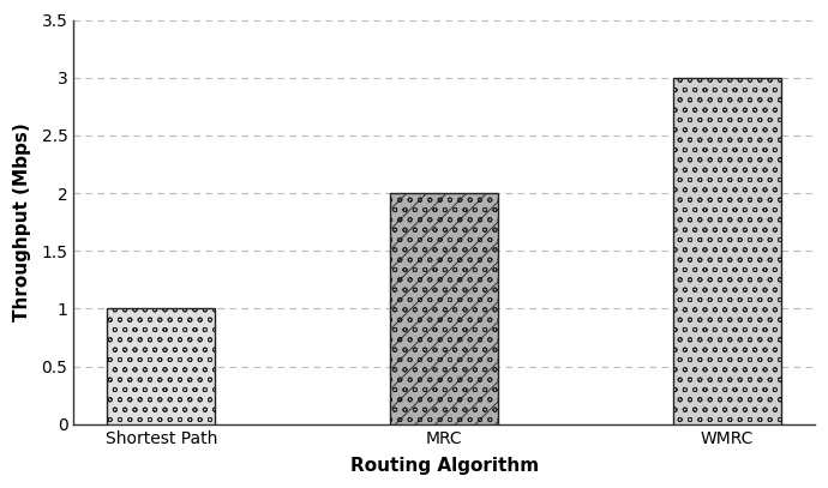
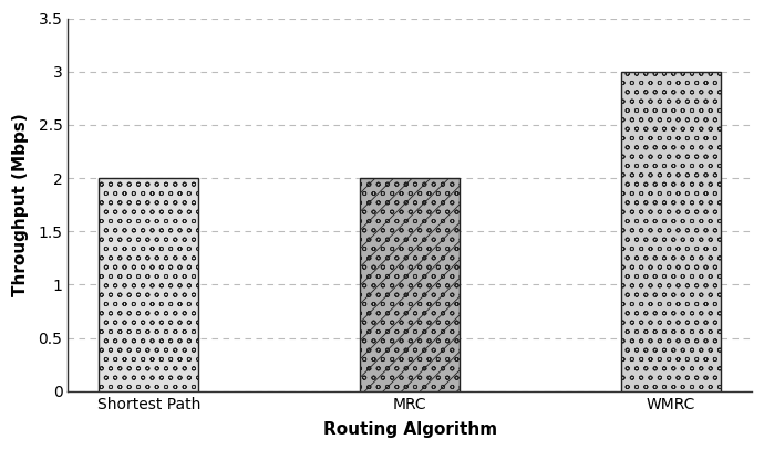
Shortest Path: 1 -> 2
